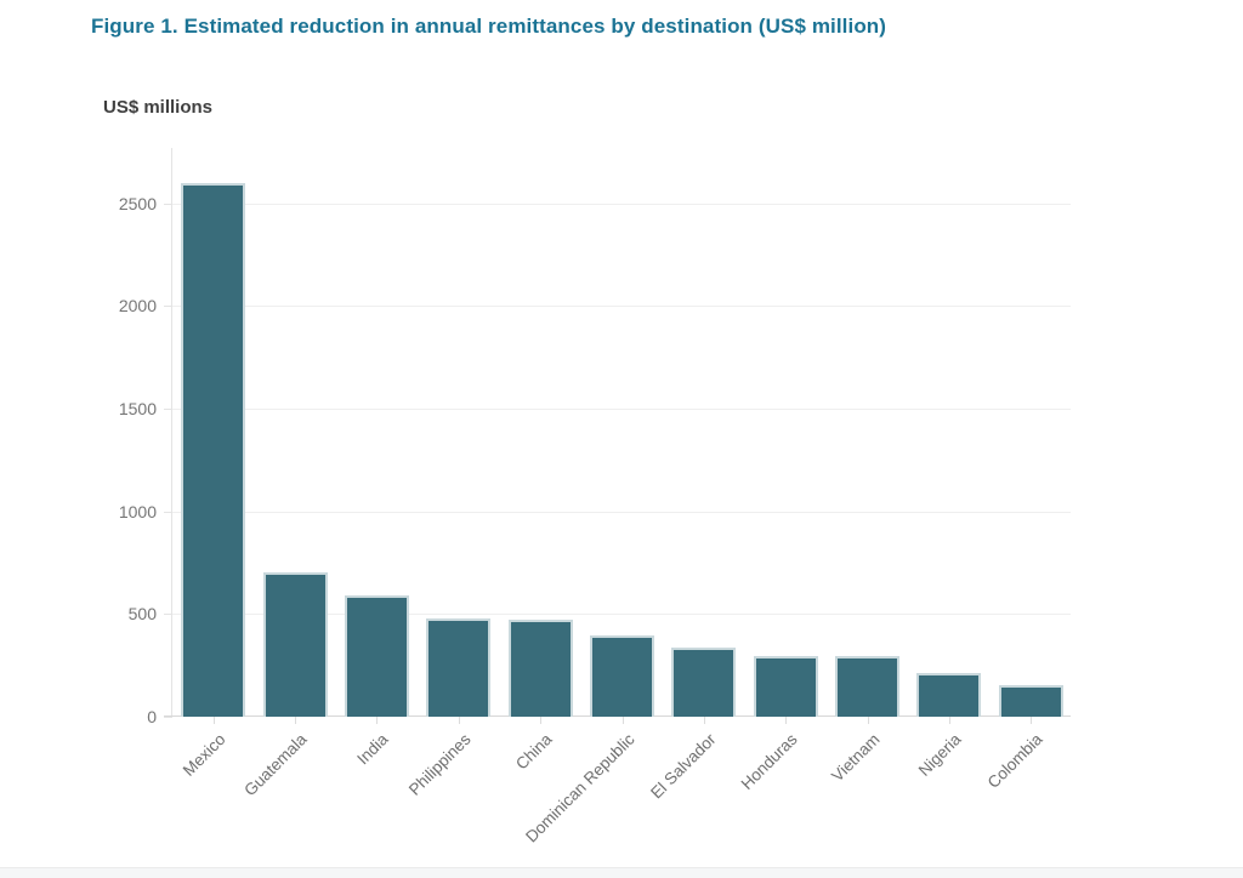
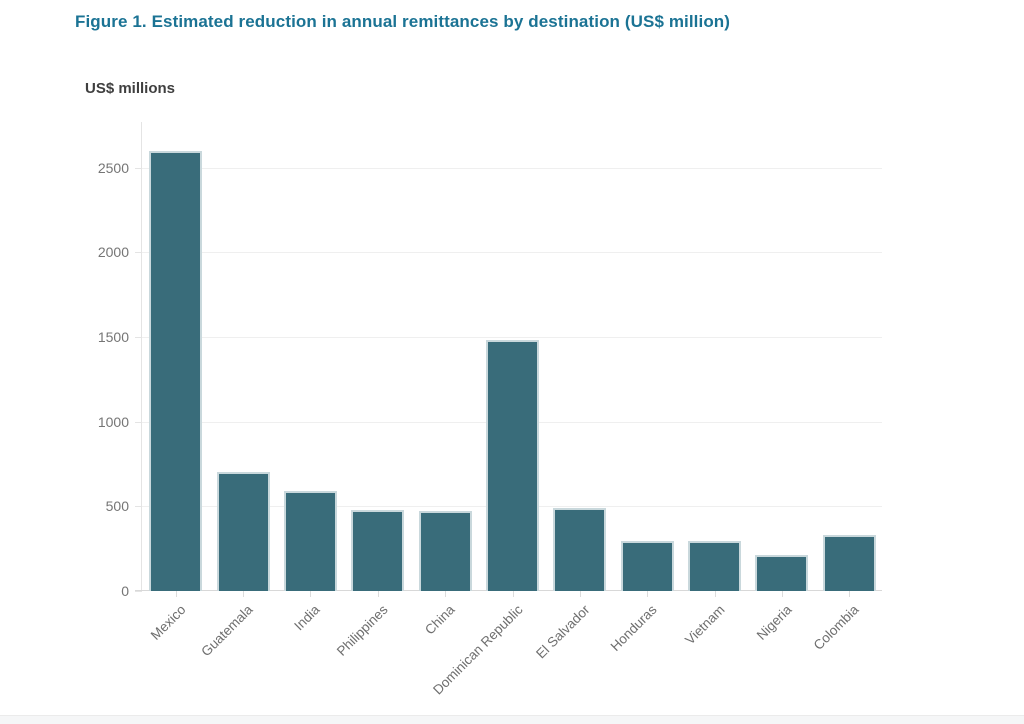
Dominican Republic: 400 -> 1480
El Salvador: 340 -> 490
Colombia: 160 -> 330
